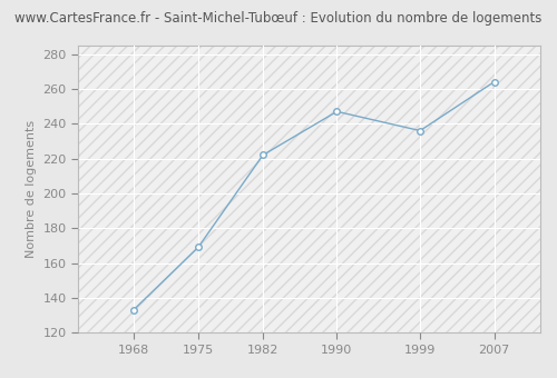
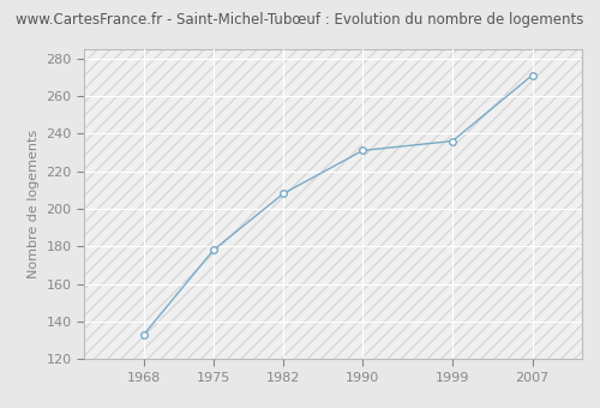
1975: 169 -> 178
1982: 222 -> 208
1990: 247 -> 231
2007: 264 -> 271
